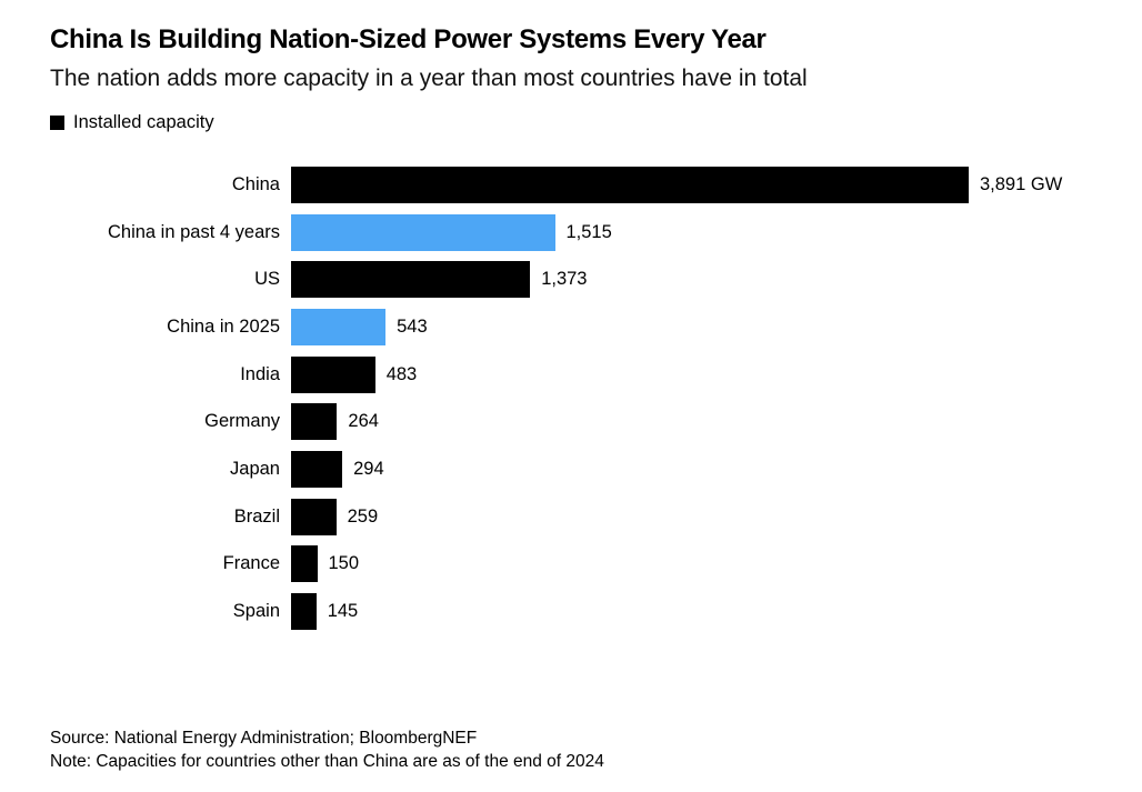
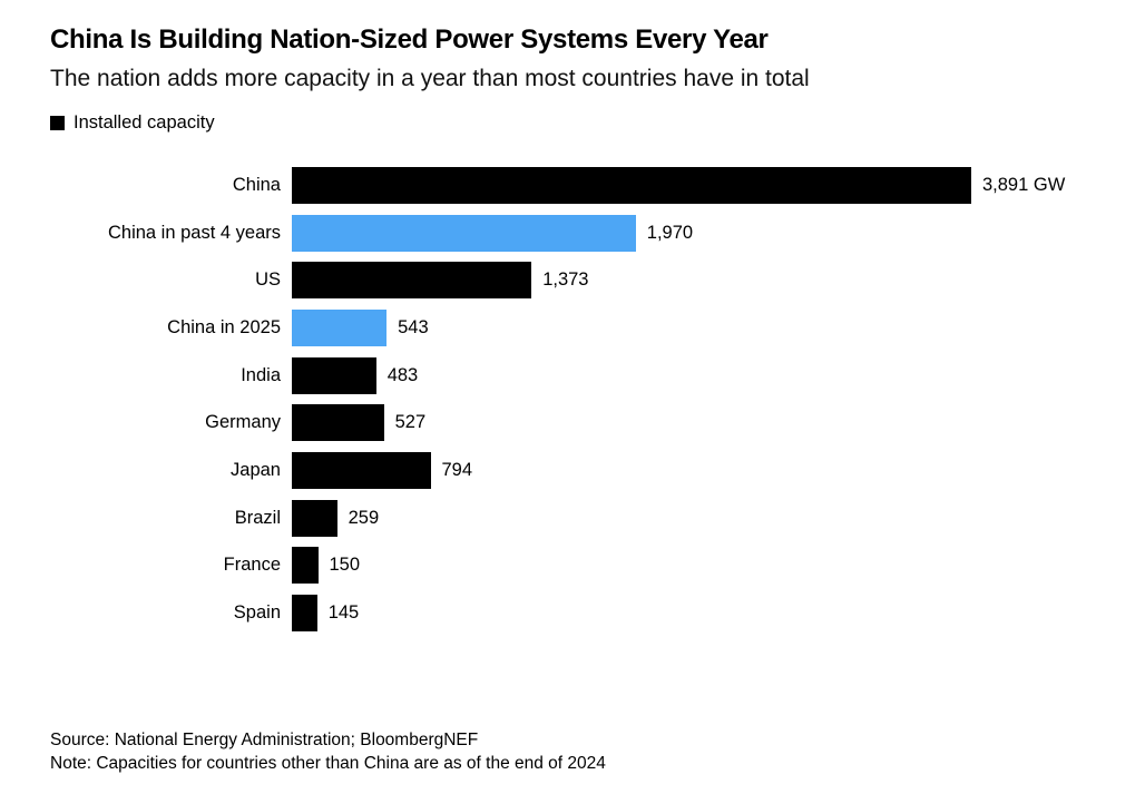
China in past 4 years: 1,515 -> 1,970
Germany: 264 -> 527
Japan: 294 -> 794
